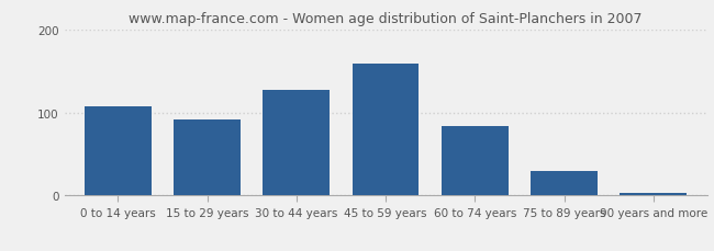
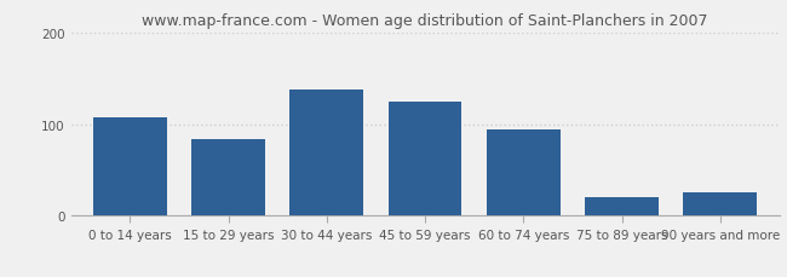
15 to 29 years: 92 -> 84
30 to 44 years: 127 -> 138
45 to 59 years: 158 -> 124
60 to 74 years: 83 -> 94
75 to 89 years: 30 -> 20
90 years and more: 3 -> 26
